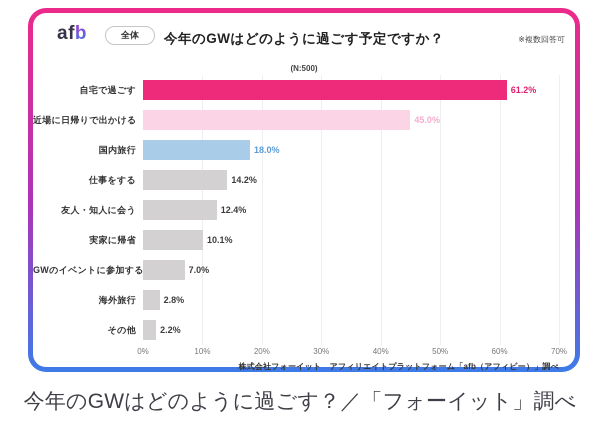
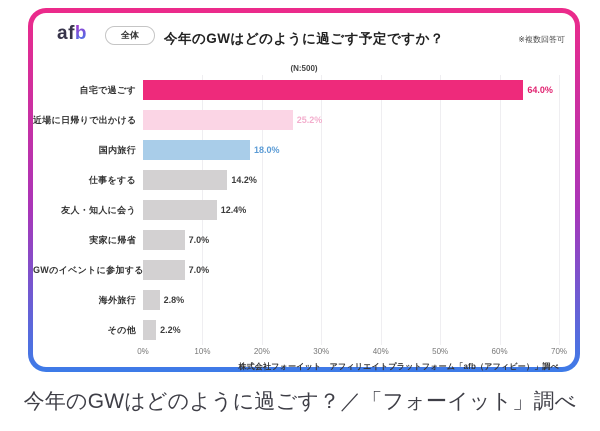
自宅で過ごす: 61.2% -> 64.0%
近場に日帰りで出かける: 45.0% -> 25.2%
実家に帰省: 10.1% -> 7.0%
